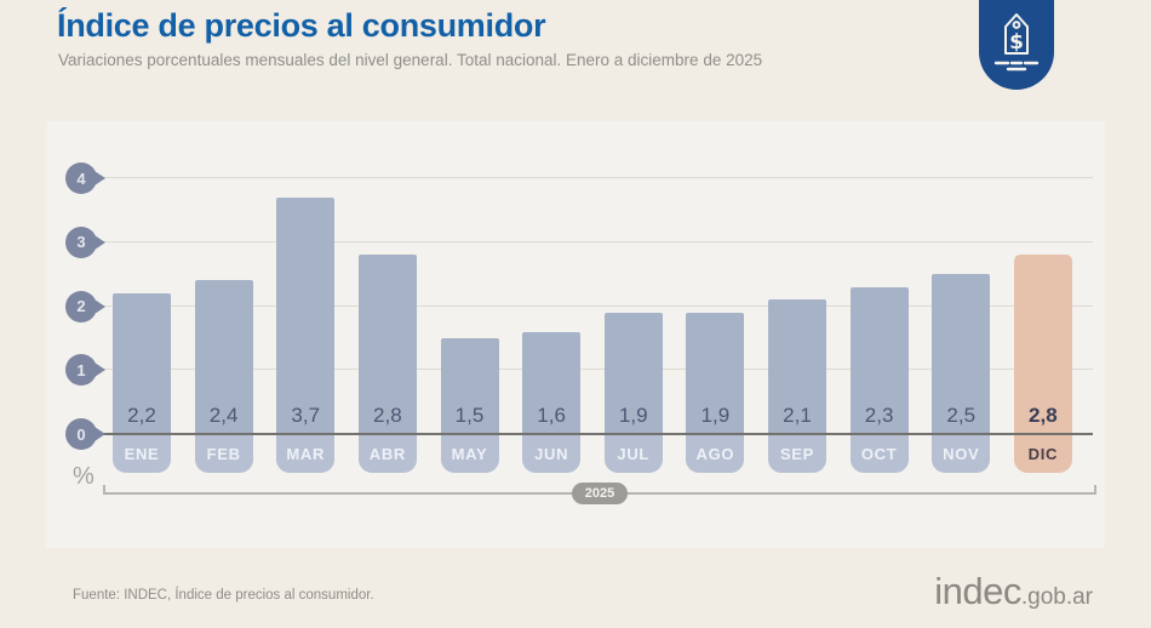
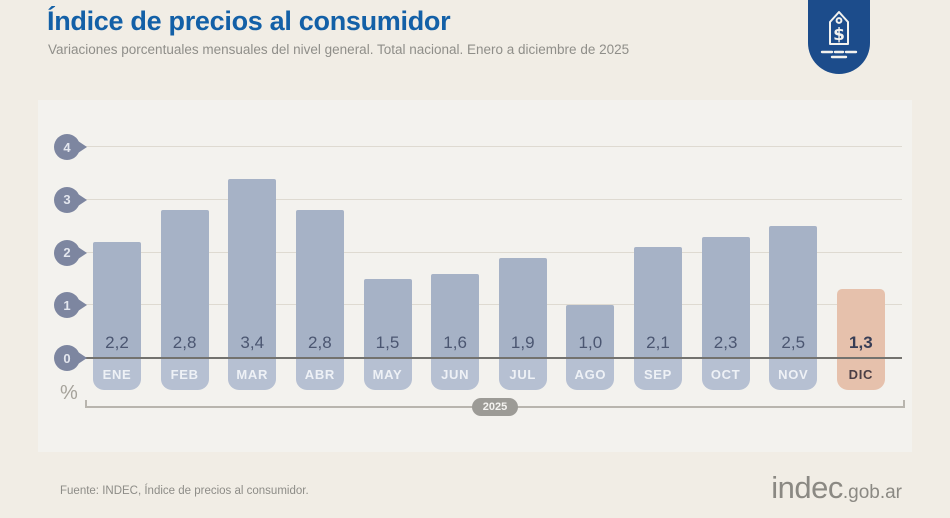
FEB: 2,4 -> 2,8
MAR: 3,7 -> 3,4
AGO: 1,9 -> 1,0
DIC: 2,8 -> 1,3
